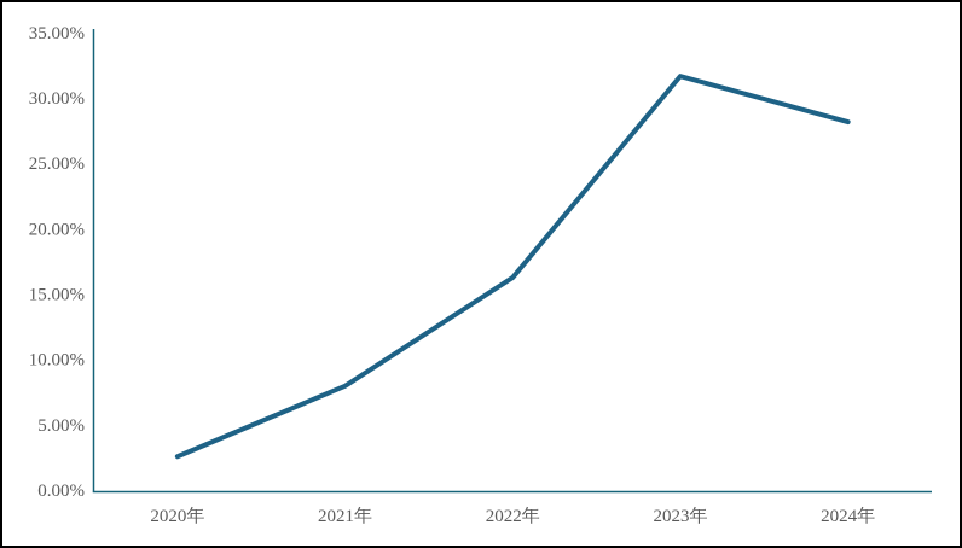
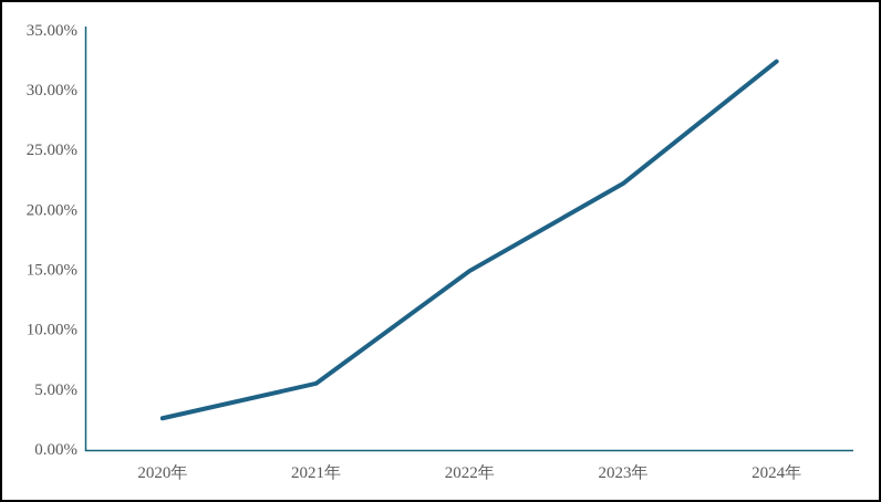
2021年: 8.1% -> 5.6%
2022年: 16.4% -> 15.0%
2023年: 31.8% -> 22.3%
2024年: 28.3% -> 32.5%
